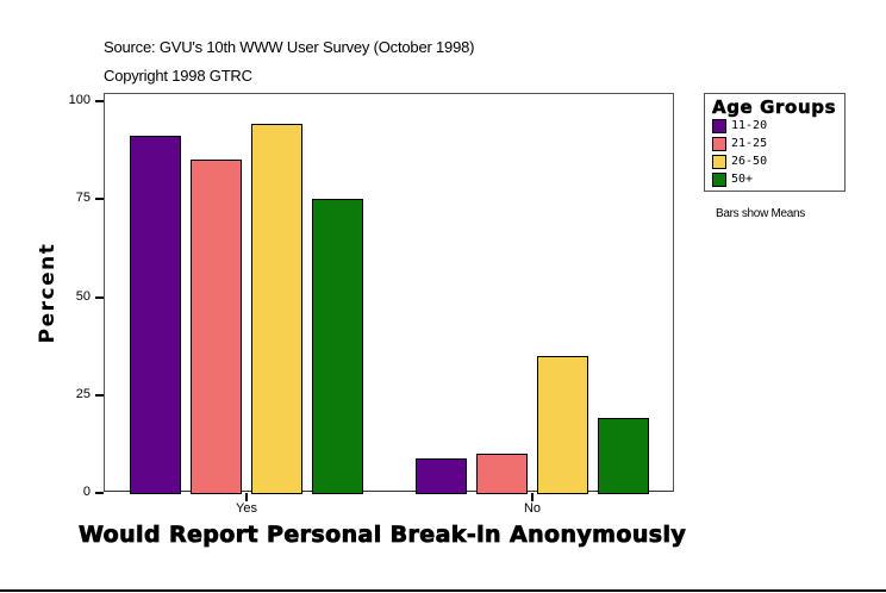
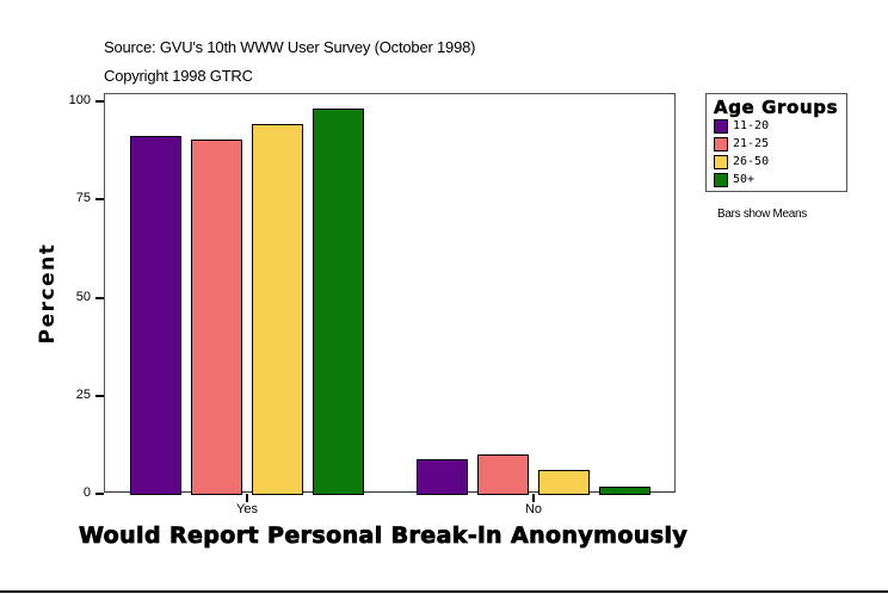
21-25/Yes: 85 -> 90
50+/Yes: 75 -> 98
26-50/No: 35 -> 6
50+/No: 19 -> 2
